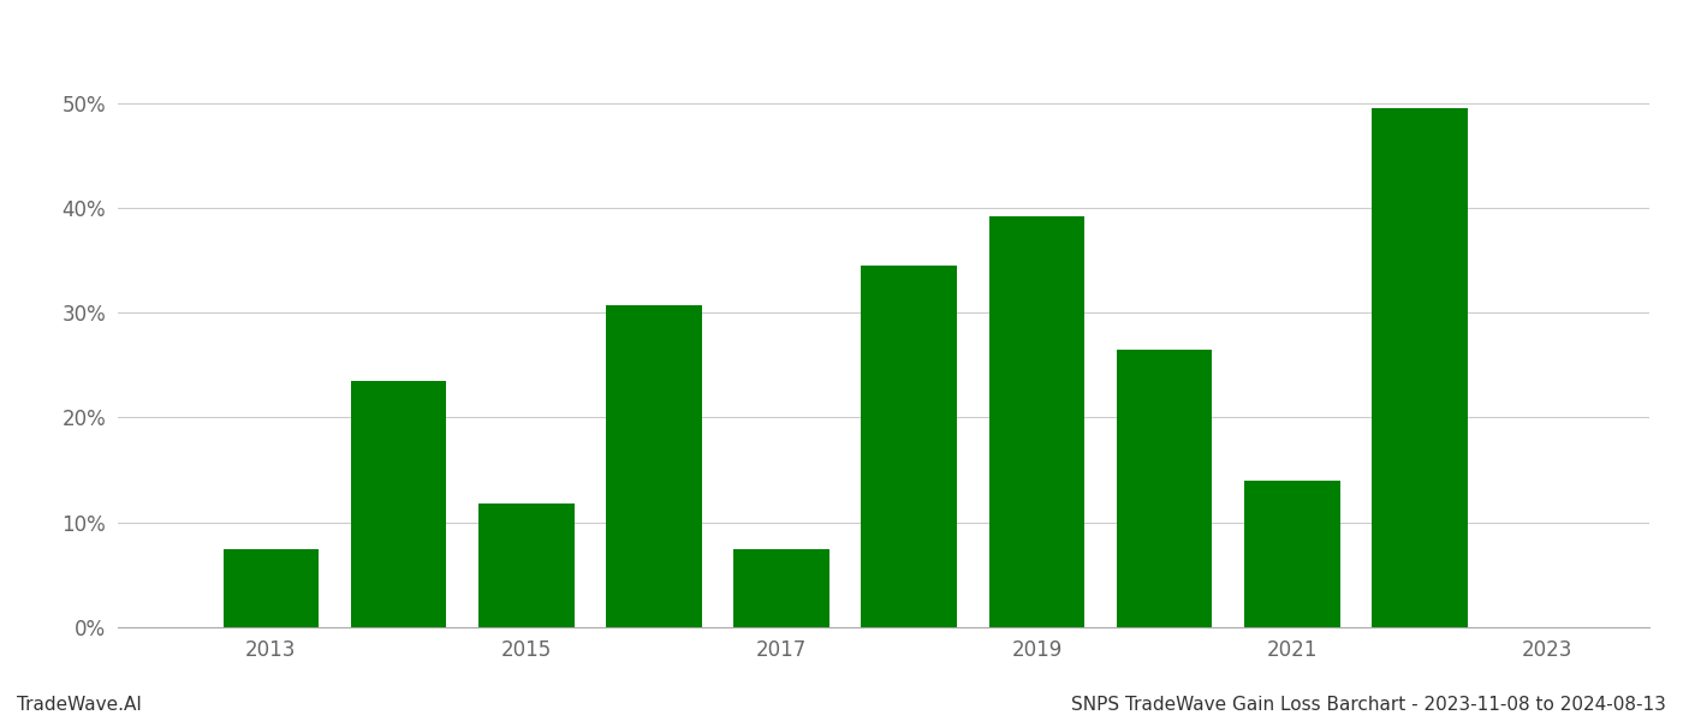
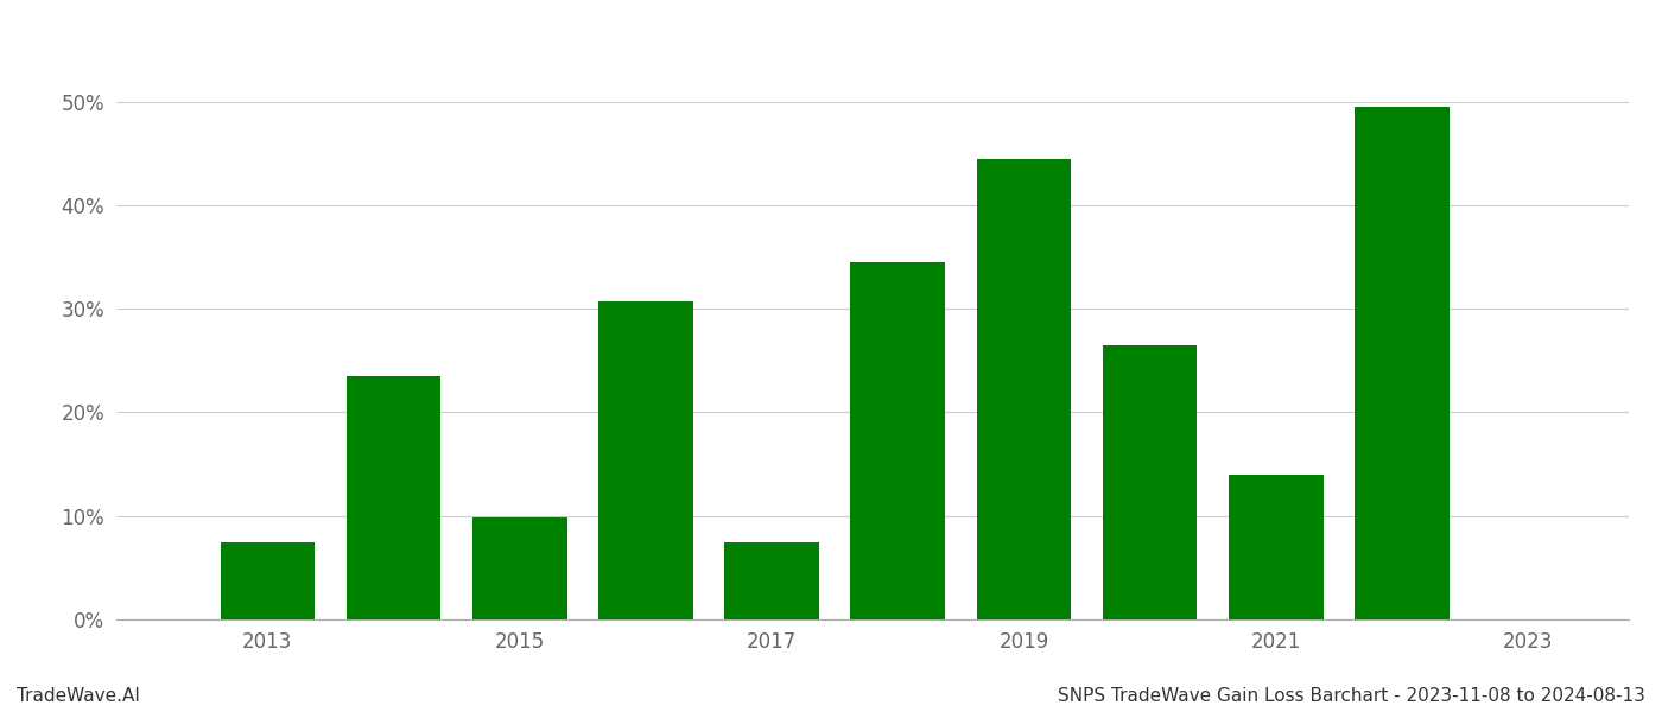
2015: 11.8% -> 9.8%
2019: 39.2% -> 44.5%
